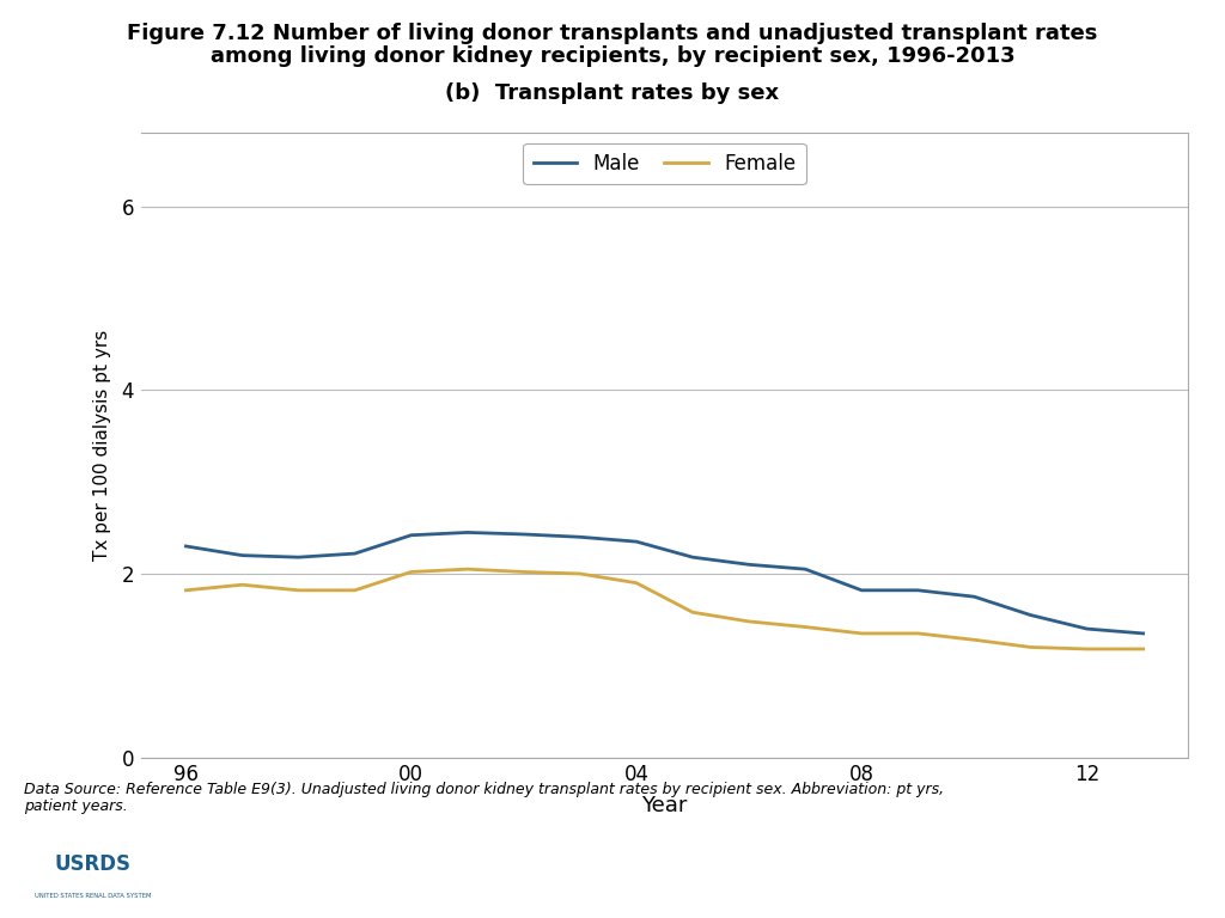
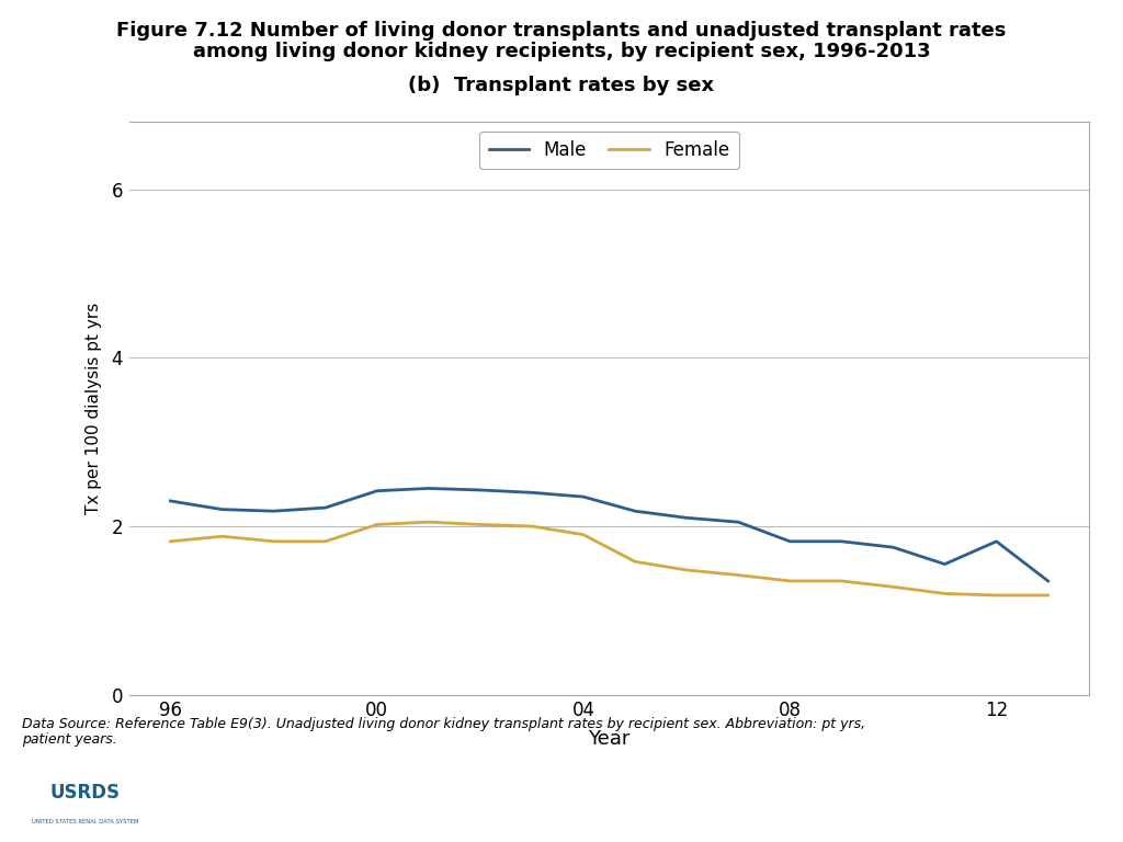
Male/12: 1.40 -> 1.82
